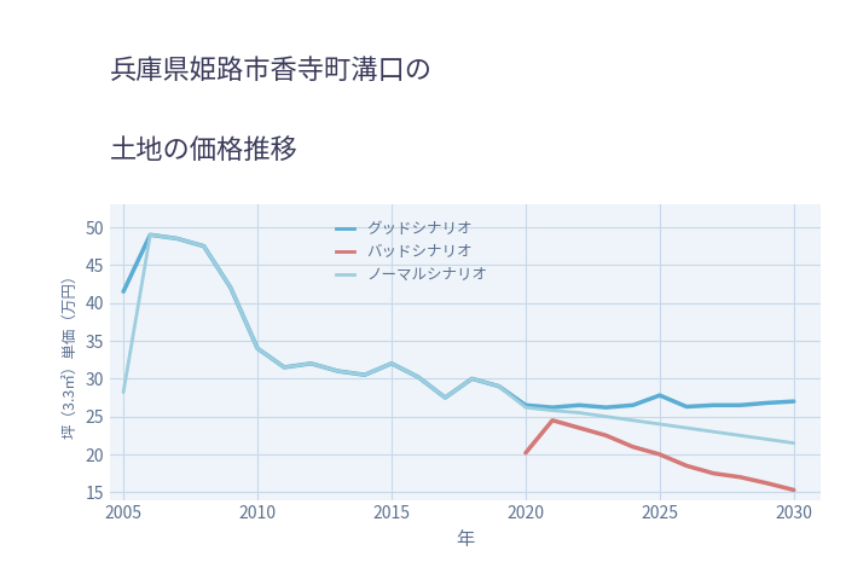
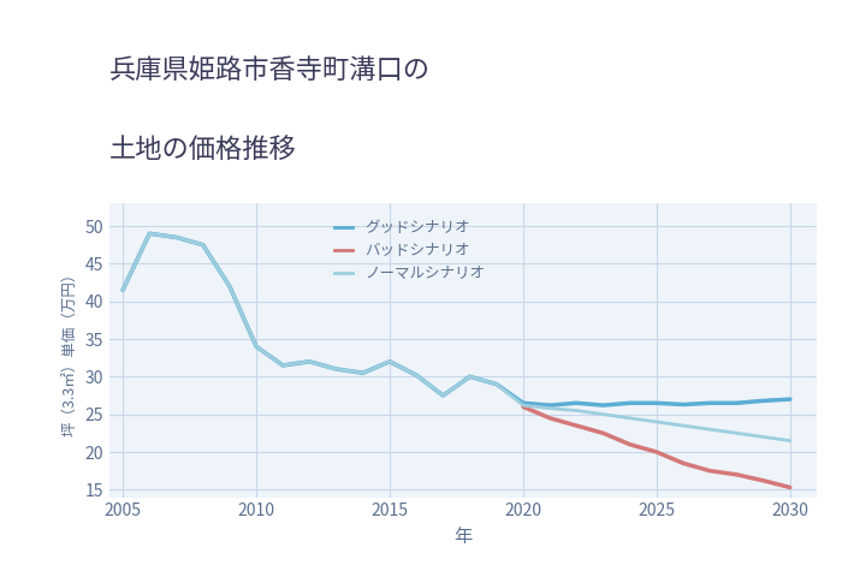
ノーマルシナリオ/2005: 28.2 -> 41.5
バッドシナリオ/2020: 20.2 -> 26.0
グッドシナリオ/2025: 27.8 -> 26.5
